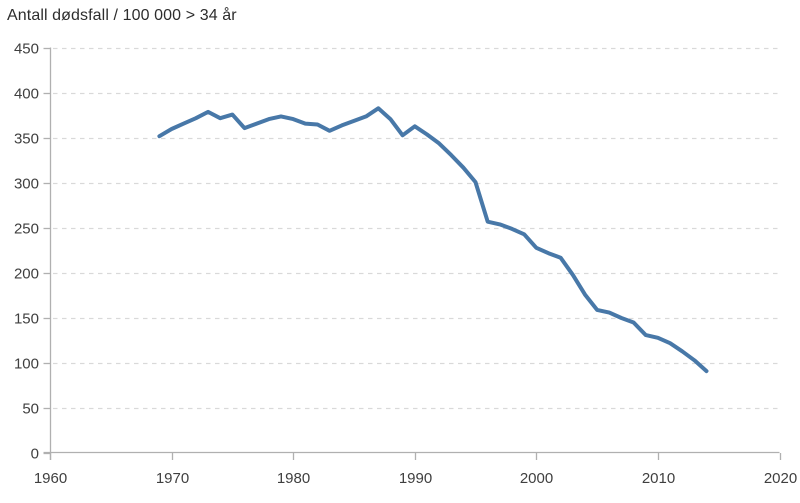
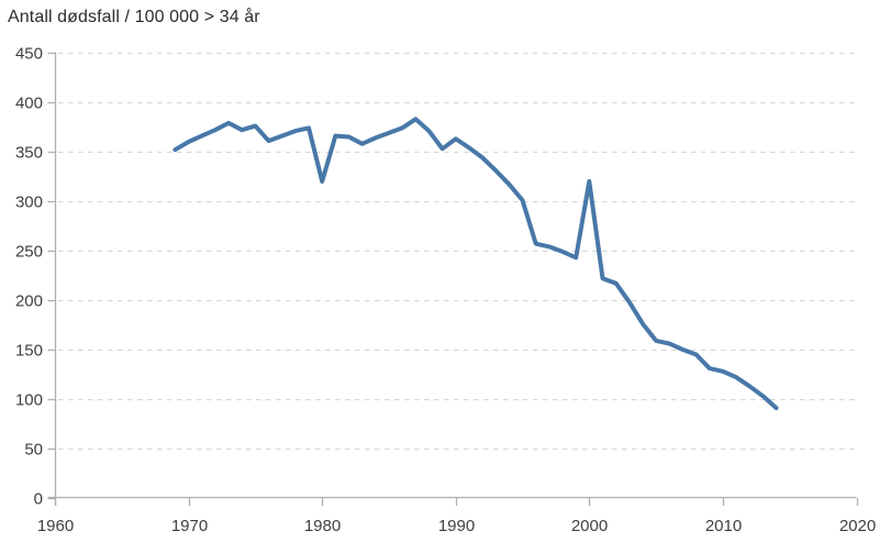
1980: 370 -> 320
2000: 230 -> 320
